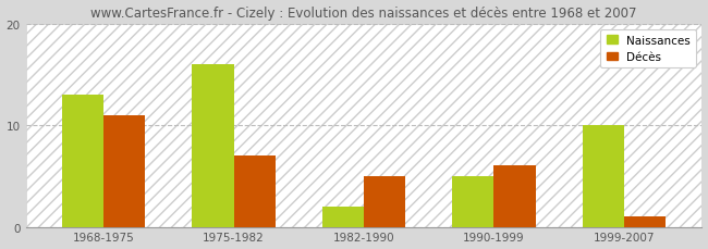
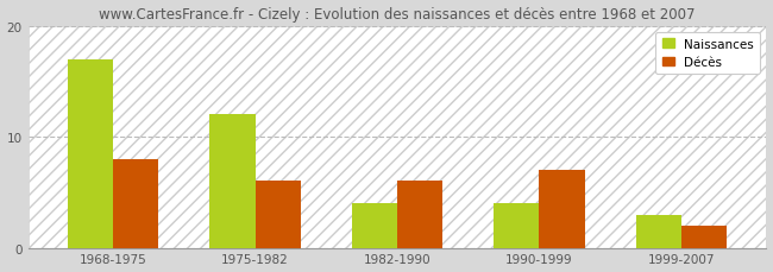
Naissances/1968-1975: 13 -> 17
Décès/1968-1975: 11 -> 8
Naissances/1975-1982: 16 -> 12
Décès/1975-1982: 7 -> 6
Naissances/1982-1990: 2 -> 4
Décès/1982-1990: 5 -> 6
Naissances/1990-1999: 5 -> 4
Décès/1990-1999: 6 -> 7
Naissances/1999-2007: 10 -> 3
Décès/1999-2007: 1 -> 2
